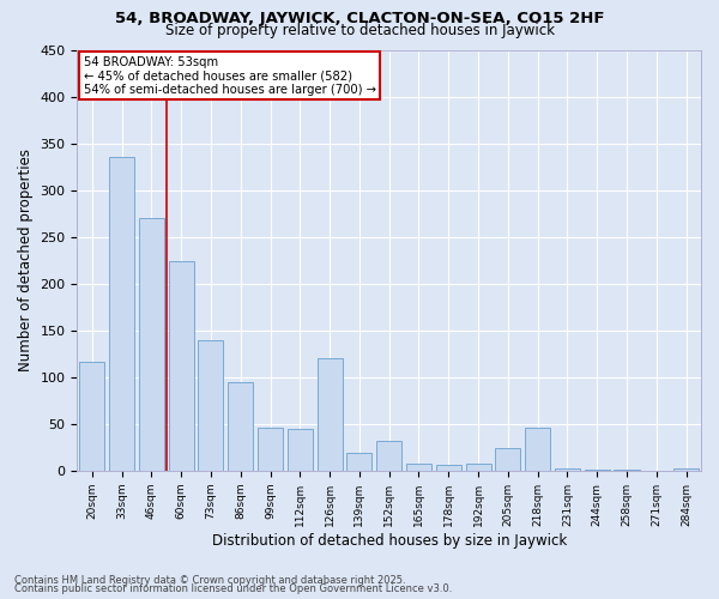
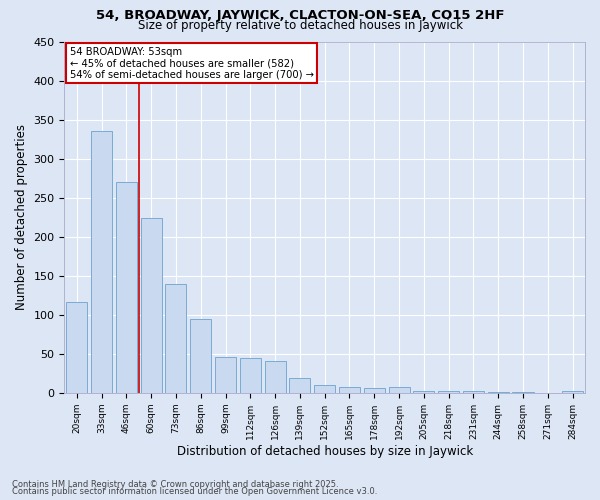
126sqm: 120 -> 41
152sqm: 32 -> 10
205sqm: 24 -> 3
218sqm: 46 -> 2
